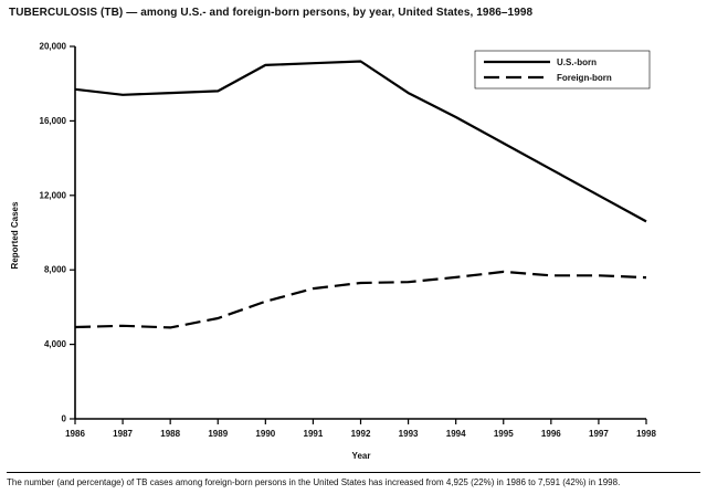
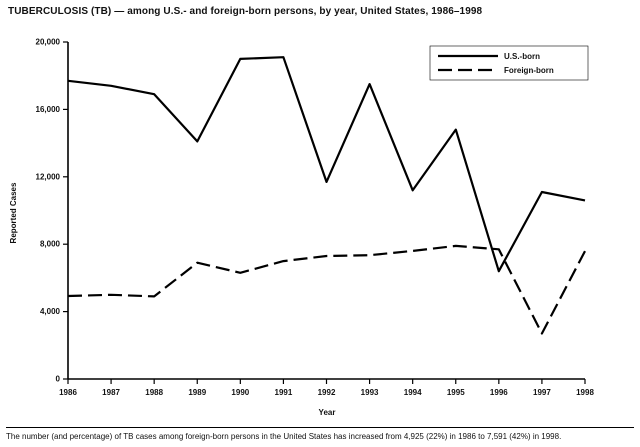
U.S.-born/1988: 17500 -> 16900
U.S.-born/1989: 17600 -> 14100
Foreign-born/1989: 5400 -> 6900
U.S.-born/1992: 19200 -> 11700
U.S.-born/1994: 16200 -> 11200
U.S.-born/1996: 13400 -> 6400
U.S.-born/1997: 12000 -> 11100
Foreign-born/1997: 7700 -> 2700
